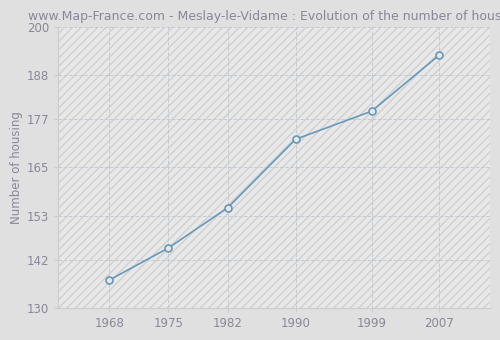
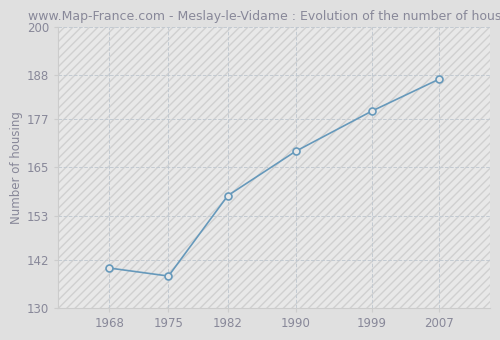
1968: 137 -> 140
1975: 145 -> 138
1982: 155 -> 158
1990: 172 -> 169
2007: 193 -> 187
